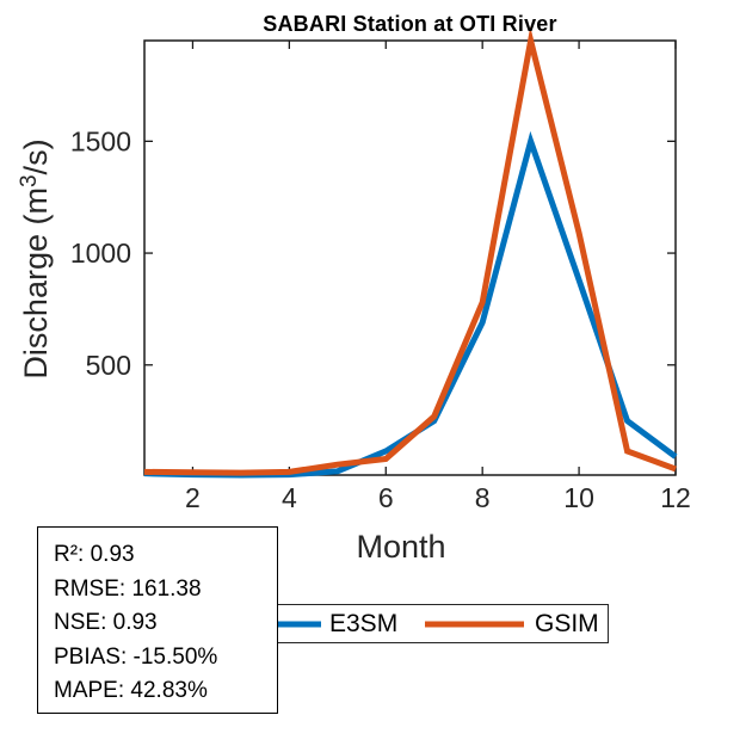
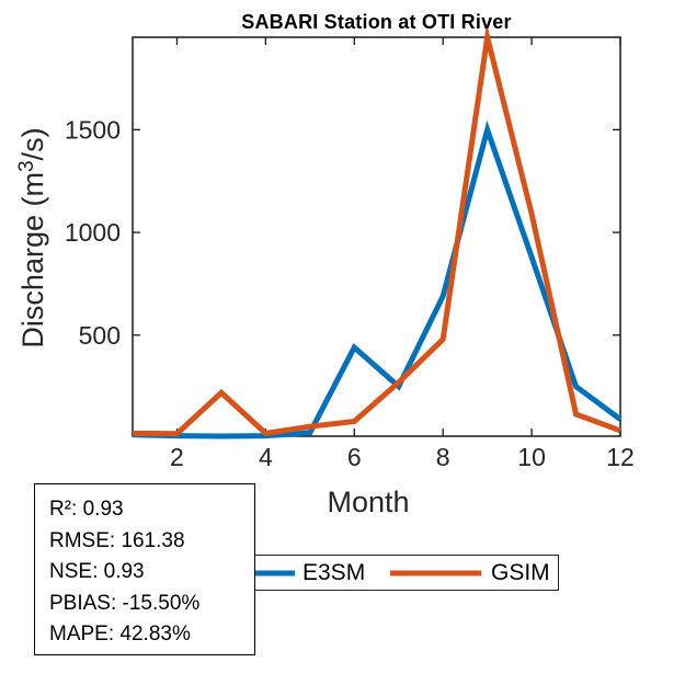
GSIM/3: 20 -> 220
E3SM/6: 120 -> 440
GSIM/8: 780 -> 480
